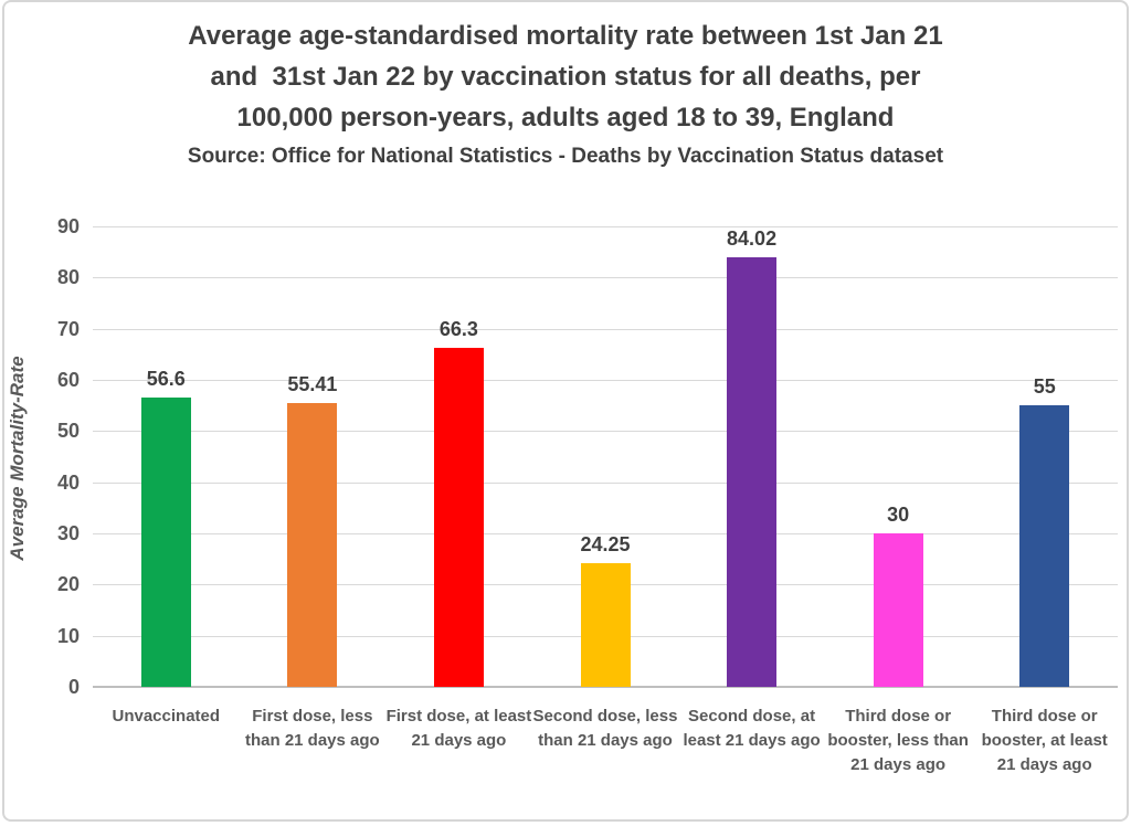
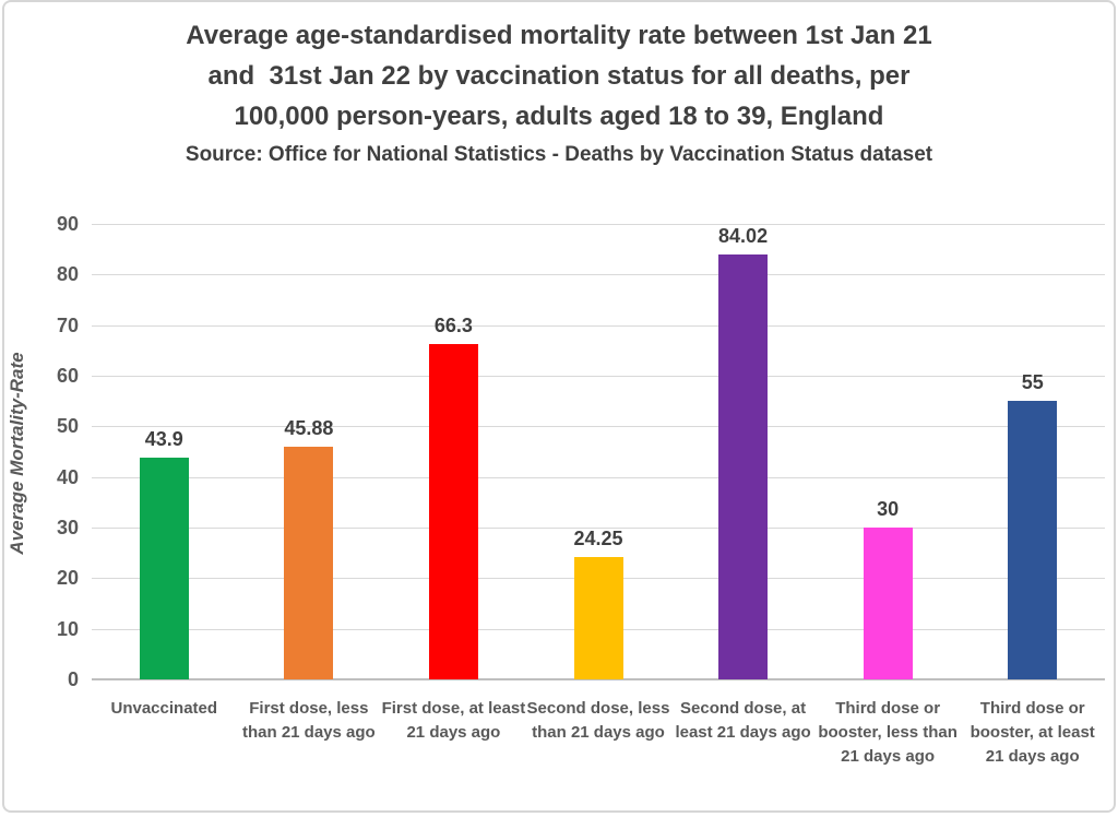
Unvaccinated: 56.6 -> 43.9
First dose, less than 21 days ago: 55.41 -> 45.88
